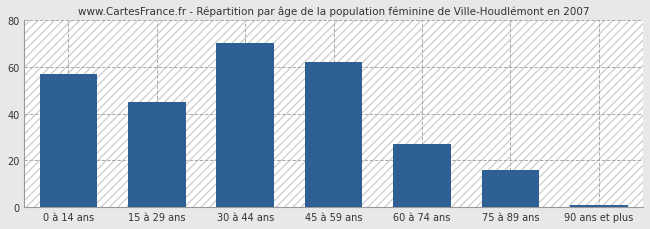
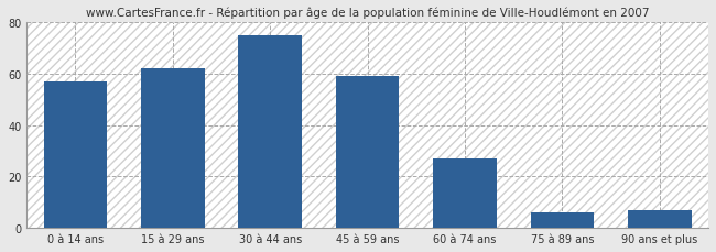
15 à 29 ans: 45 -> 62
30 à 44 ans: 70 -> 75
45 à 59 ans: 62 -> 59
75 à 89 ans: 16 -> 6
90 ans et plus: 1 -> 7
